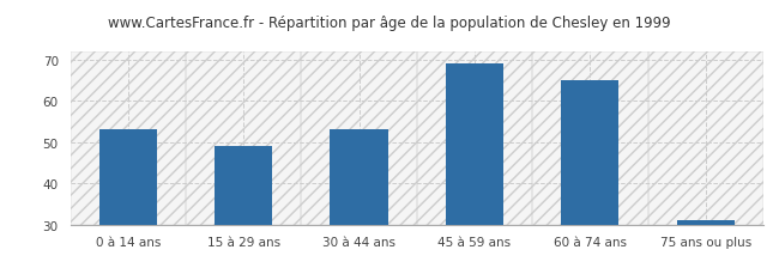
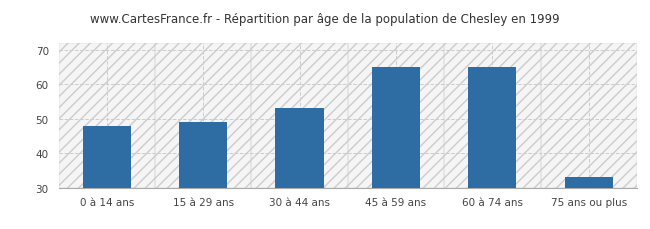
0 à 14 ans: 53 -> 48
45 à 59 ans: 69 -> 65
75 ans ou plus: 31 -> 33
